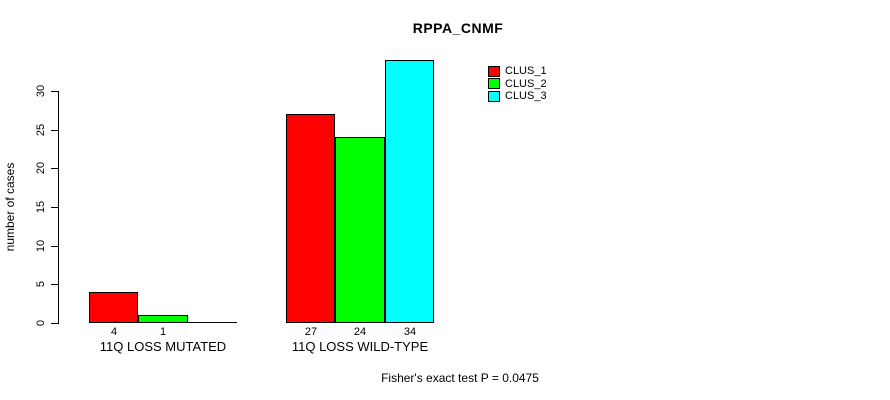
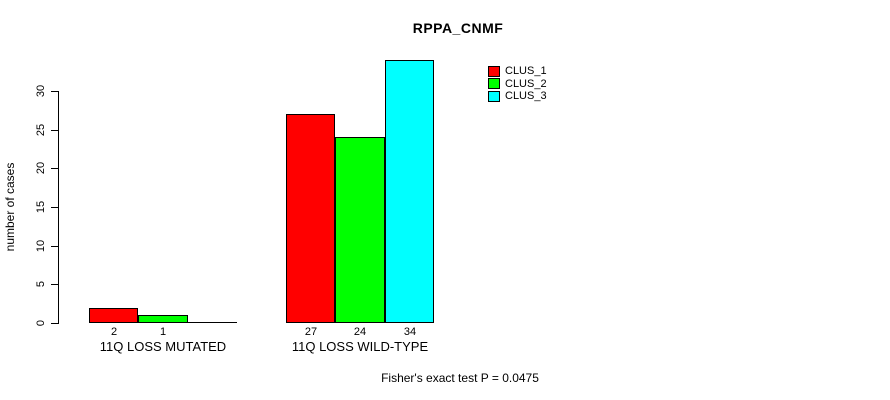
CLUS_1/11Q LOSS MUTATED: 4 -> 2
